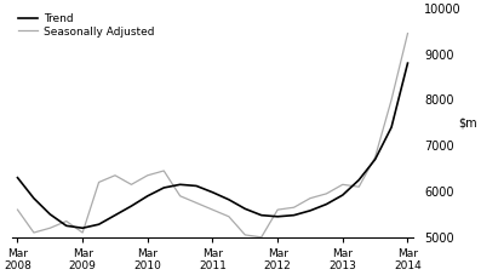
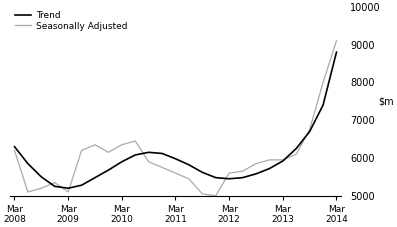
Seasonally Adjusted/Mar 2008: 5600 -> 6200
Seasonally Adjusted/Mar 2013: 6150 -> 5950
Seasonally Adjusted/Mar 2014: 9450 -> 9100
